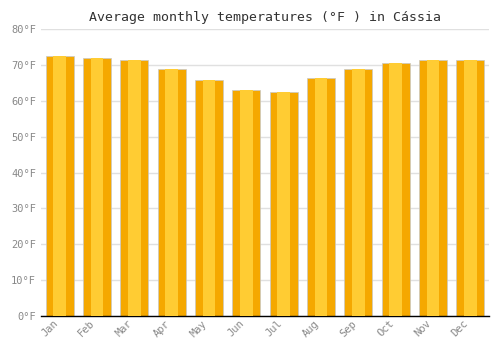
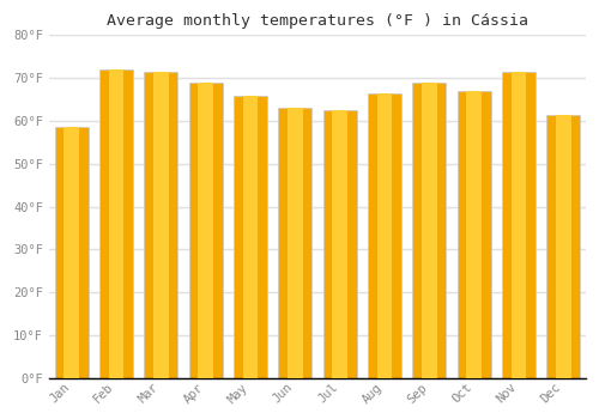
Jan: 72.5°F -> 58.5°F
Oct: 70.5°F -> 67.0°F
Dec: 71.5°F -> 61.5°F
